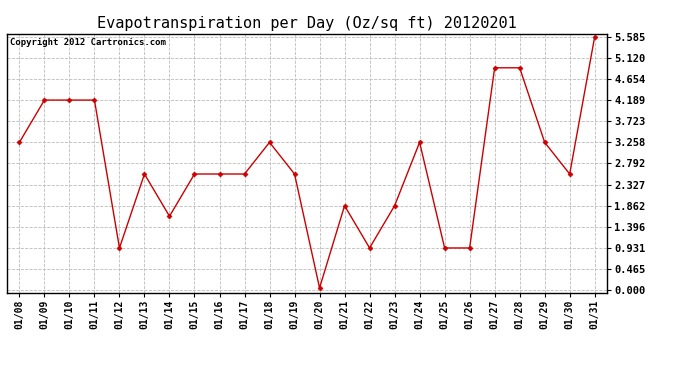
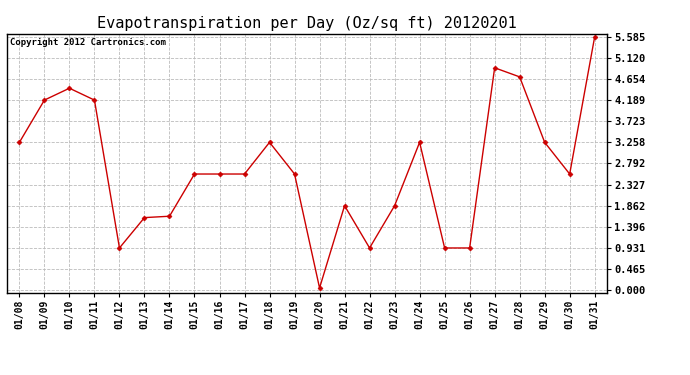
01/10: 4.19 -> 4.45
01/13: 2.56 -> 1.60
01/28: 4.90 -> 4.70
